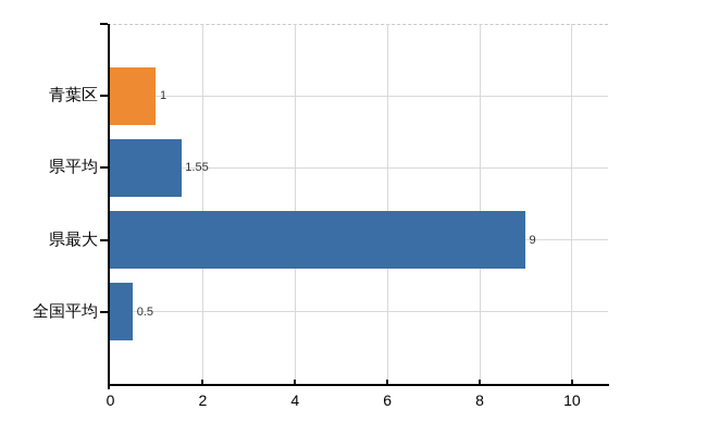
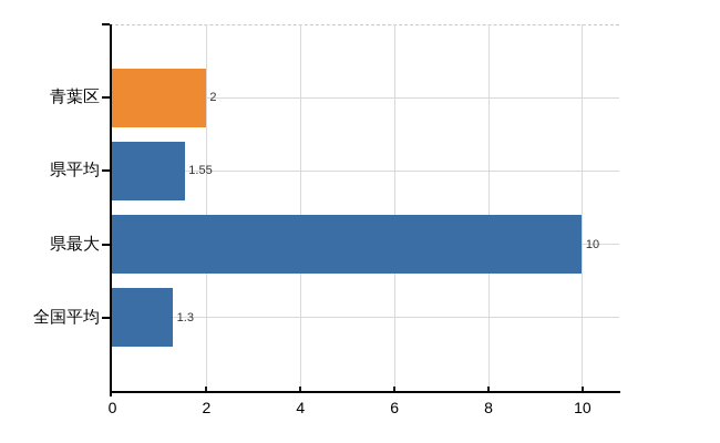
青葉区: 1 -> 2
県最大: 9 -> 10
全国平均: 0.5 -> 1.3
